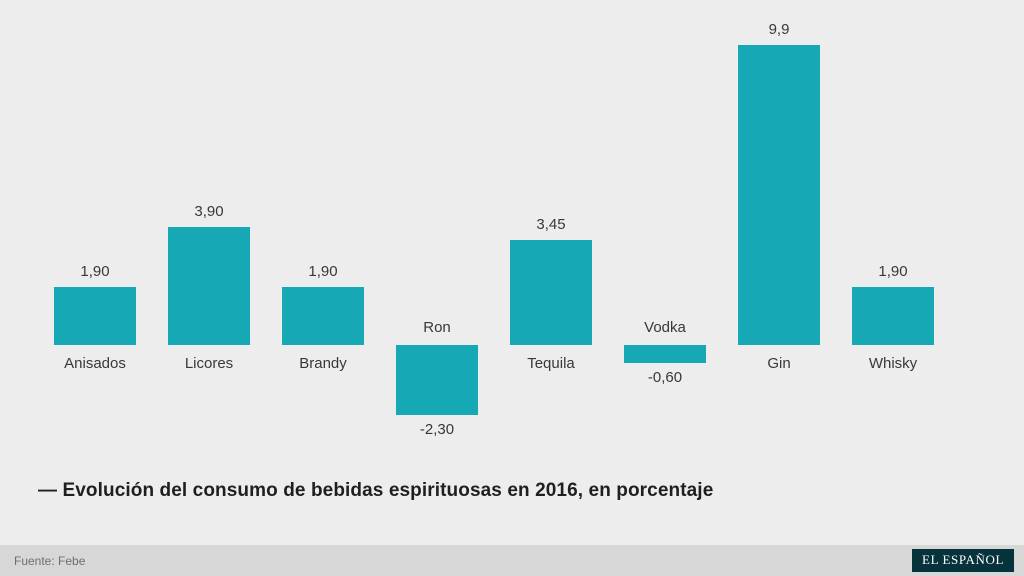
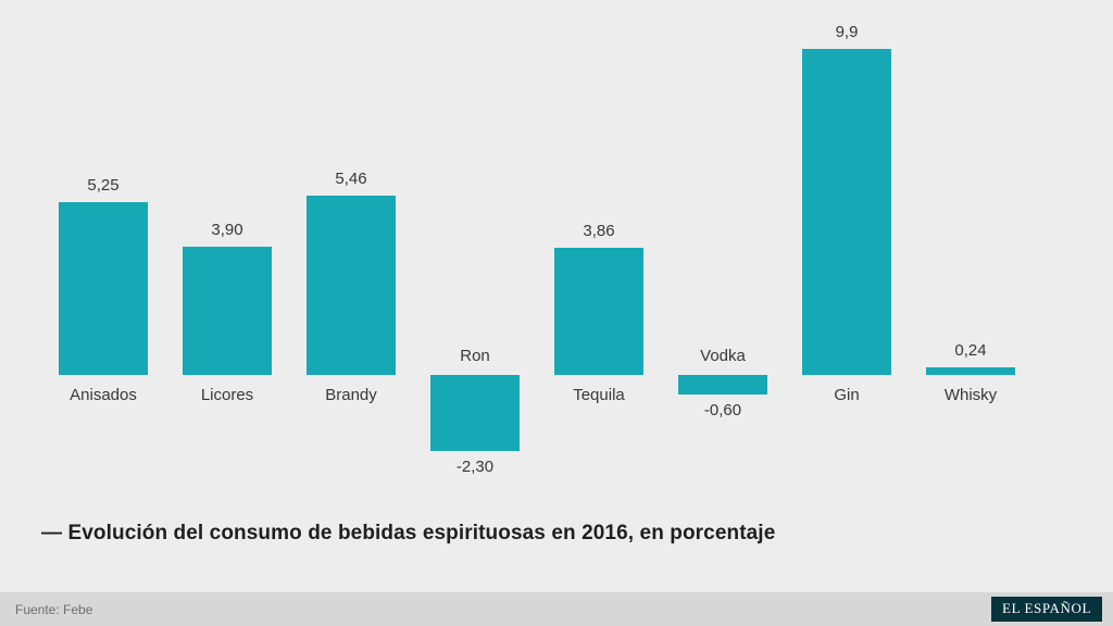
Anisados: 1,90 -> 5,25
Brandy: 1,90 -> 5,46
Tequila: 3,45 -> 3,86
Whisky: 1,90 -> 0,24
